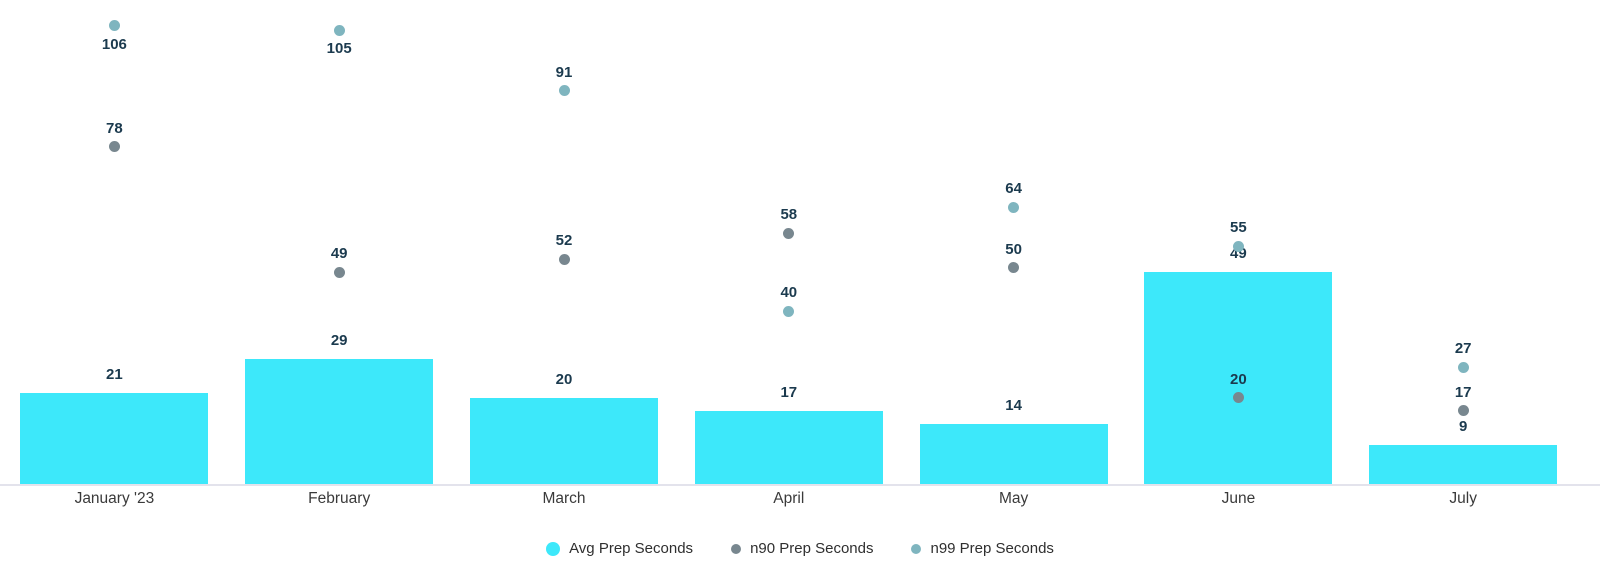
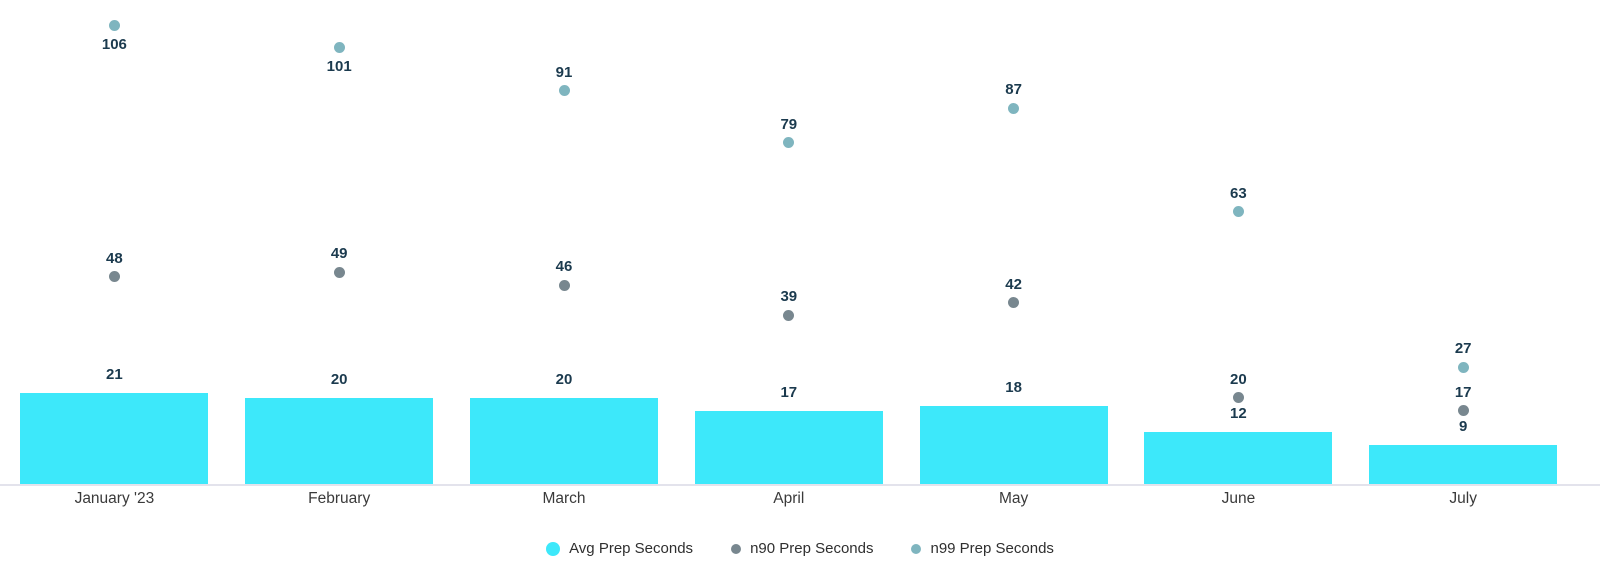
n90 Prep Seconds/January '23: 78 -> 48
Avg Prep Seconds/February: 29 -> 20
n99 Prep Seconds/February: 105 -> 101
n90 Prep Seconds/March: 52 -> 46
n90 Prep Seconds/April: 58 -> 39
n99 Prep Seconds/April: 40 -> 79
Avg Prep Seconds/May: 14 -> 18
n90 Prep Seconds/May: 50 -> 42
n99 Prep Seconds/May: 64 -> 87
Avg Prep Seconds/June: 49 -> 12
n99 Prep Seconds/June: 55 -> 63
